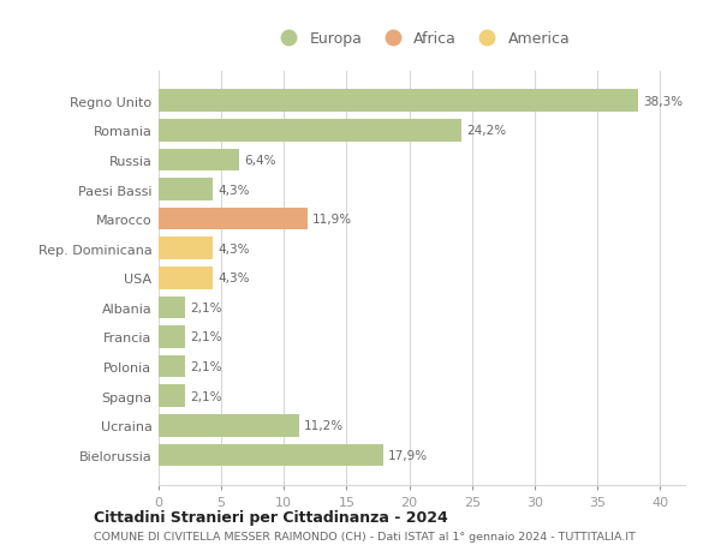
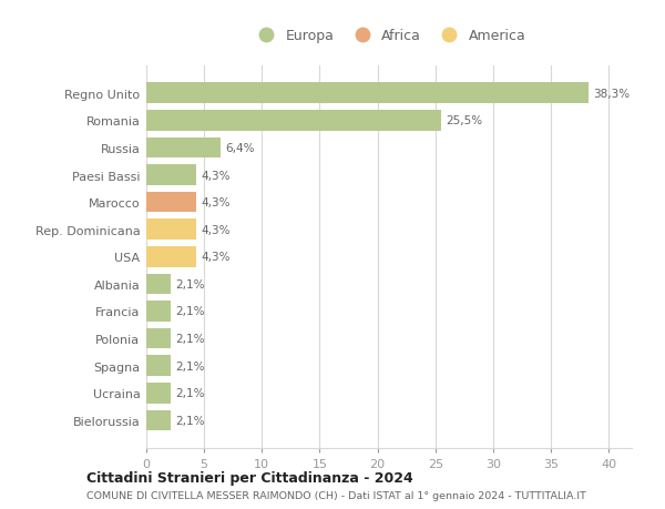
Romania: 24,2% -> 25,5%
Marocco: 11,9% -> 4,3%
Ucraina: 11,2% -> 2,1%
Bielorussia: 17,9% -> 2,1%
